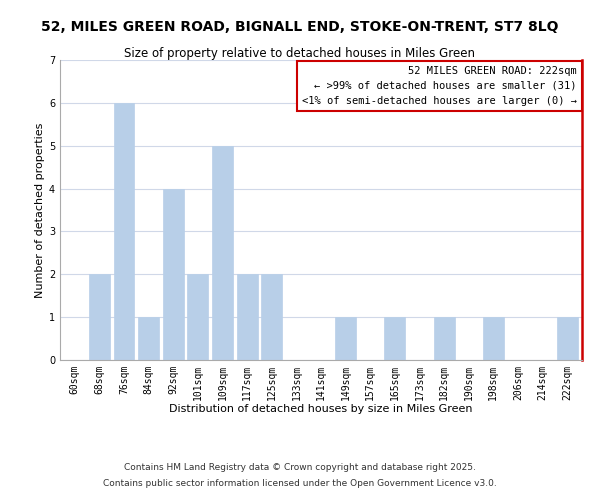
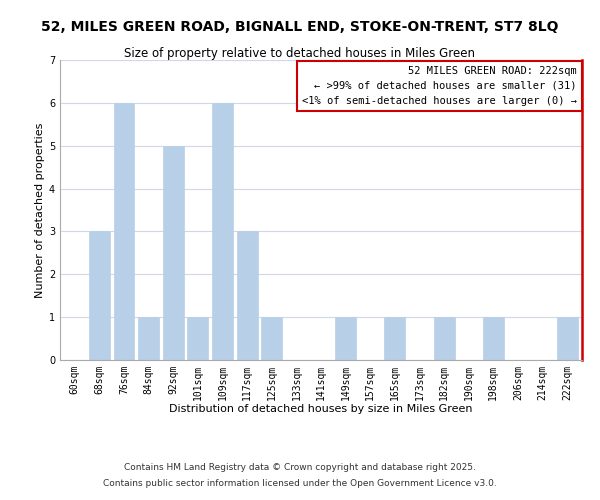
68sqm: 2 -> 3
92sqm: 4 -> 5
101sqm: 2 -> 1
109sqm: 5 -> 6
117sqm: 2 -> 3
125sqm: 2 -> 1
